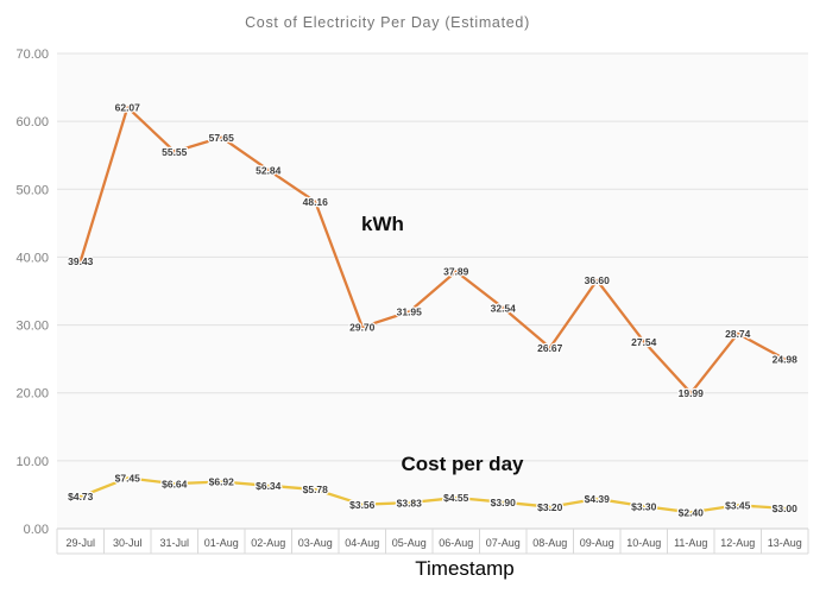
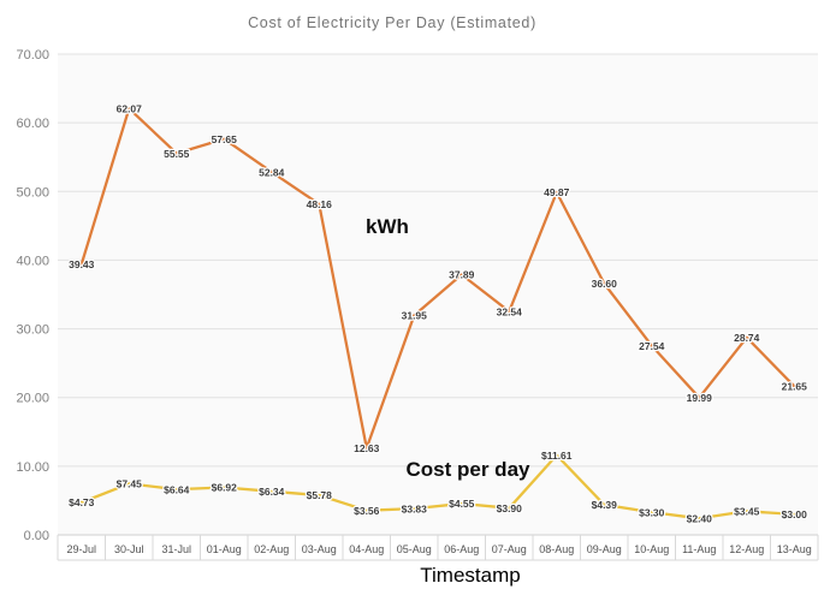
kWh/04-Aug: 29.70 -> 12.63
kWh/08-Aug: 26.67 -> 49.87
Cost per day/08-Aug: $3.20 -> $11.61
kWh/13-Aug: 24.98 -> 21.65
